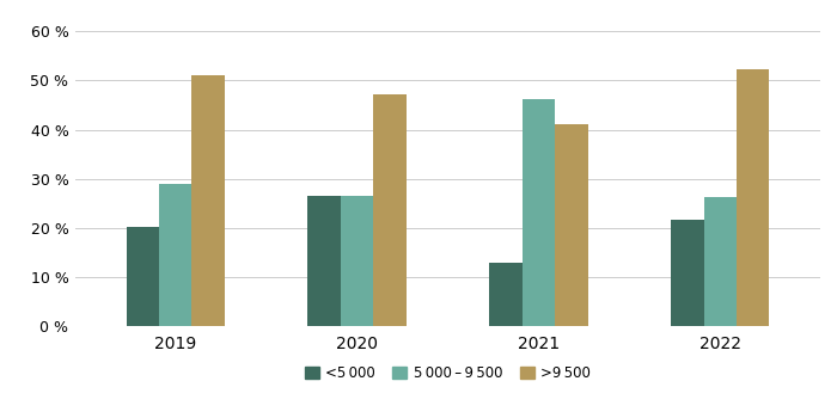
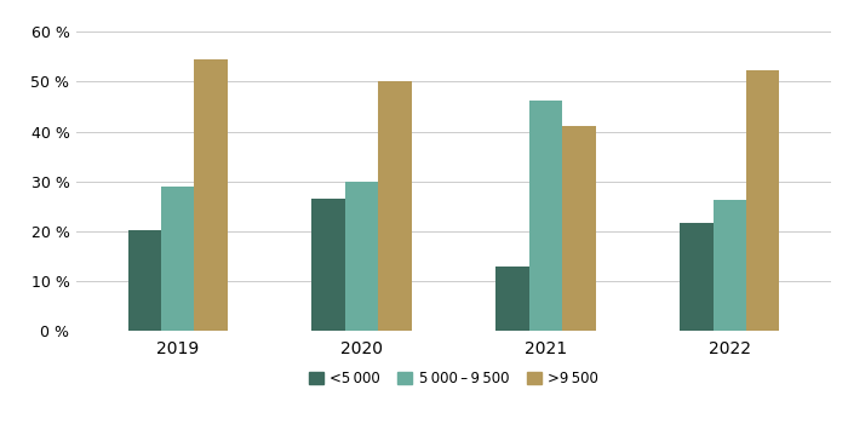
>9 500/2019: 51.0 % -> 54.5 %
5 000 – 9 500/2020: 26.6 % -> 30.0 %
>9 500/2020: 47.2 % -> 50.0 %
